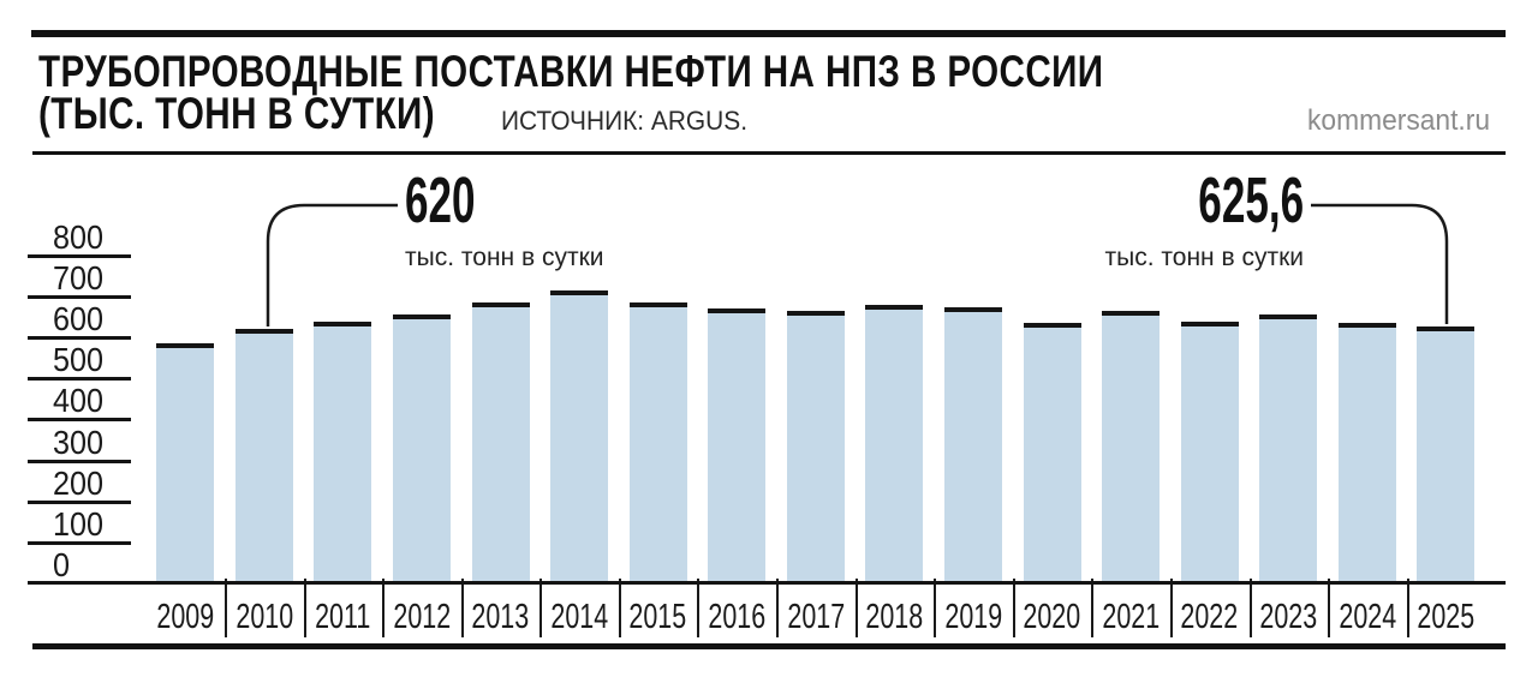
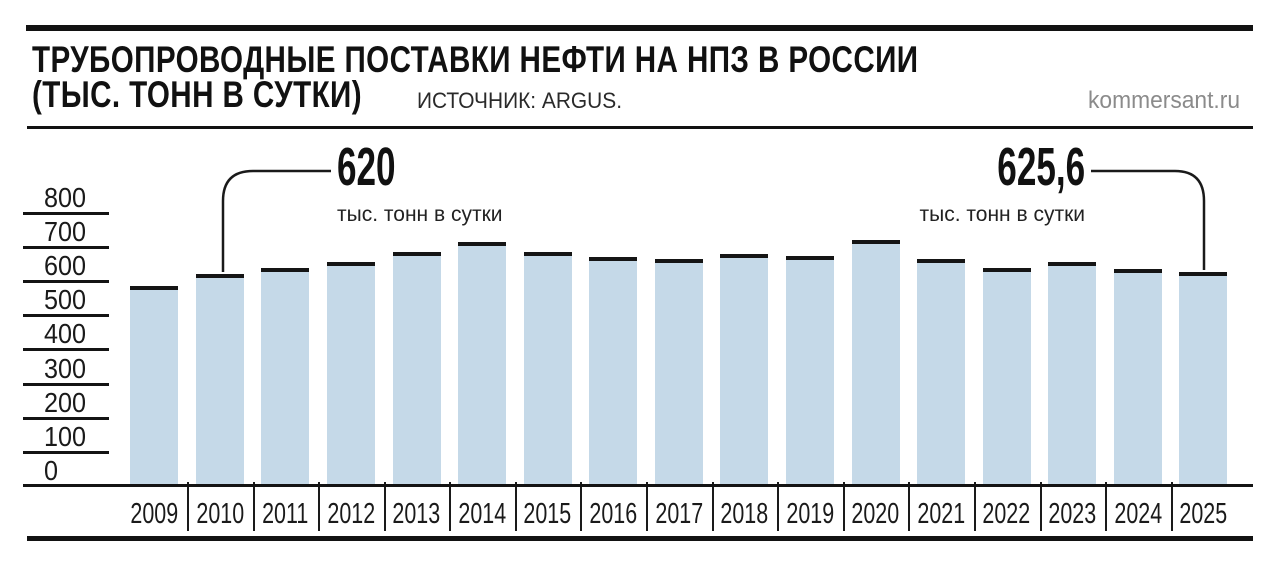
2020: 640 -> 720
